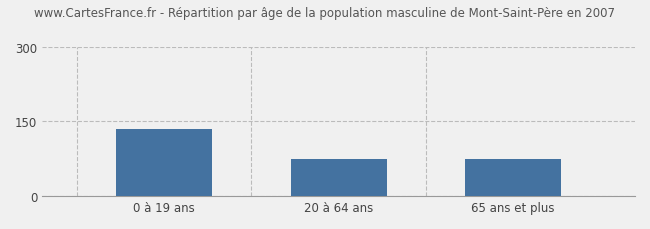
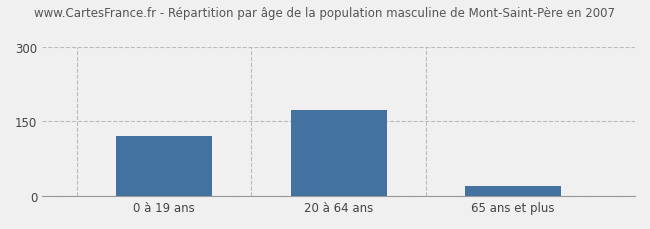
0 à 19 ans: 135 -> 120
20 à 64 ans: 75 -> 172
65 ans et plus: 75 -> 20
